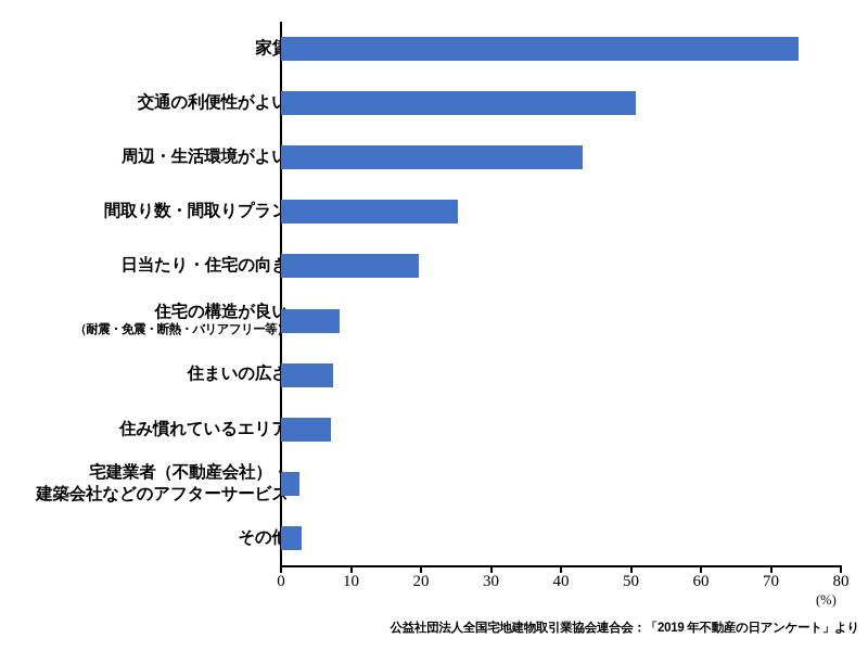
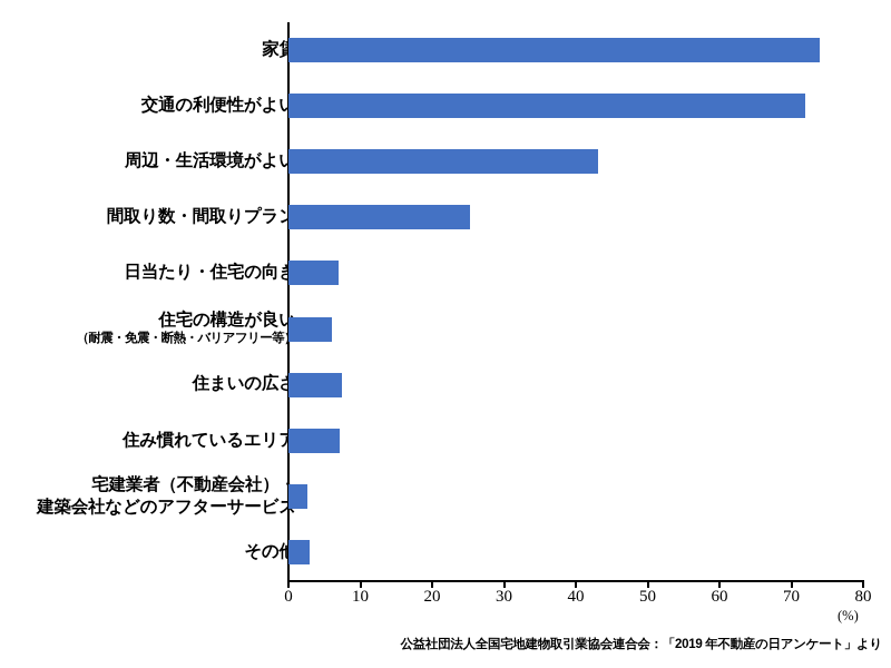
交通の利便性がよい: 51 -> 72
日当たり・住宅の向き: 20 -> 7
住宅の構造が良い: 8 -> 6
